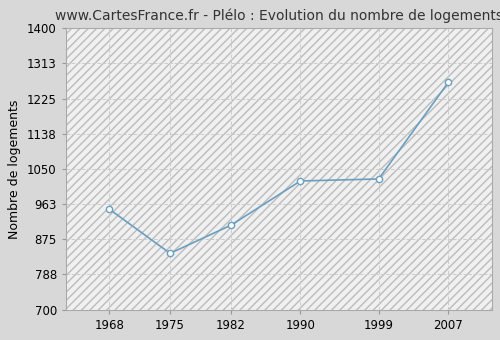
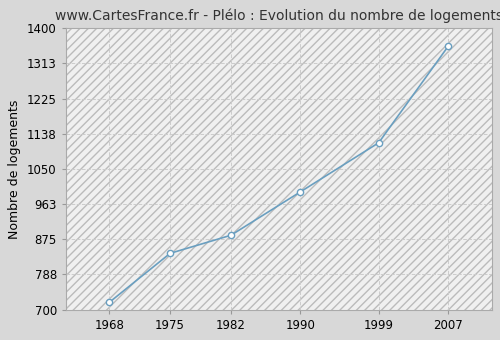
1968: 950 -> 718
1982: 910 -> 885
1990: 1020 -> 993
1999: 1025 -> 1115
2007: 1265 -> 1355
